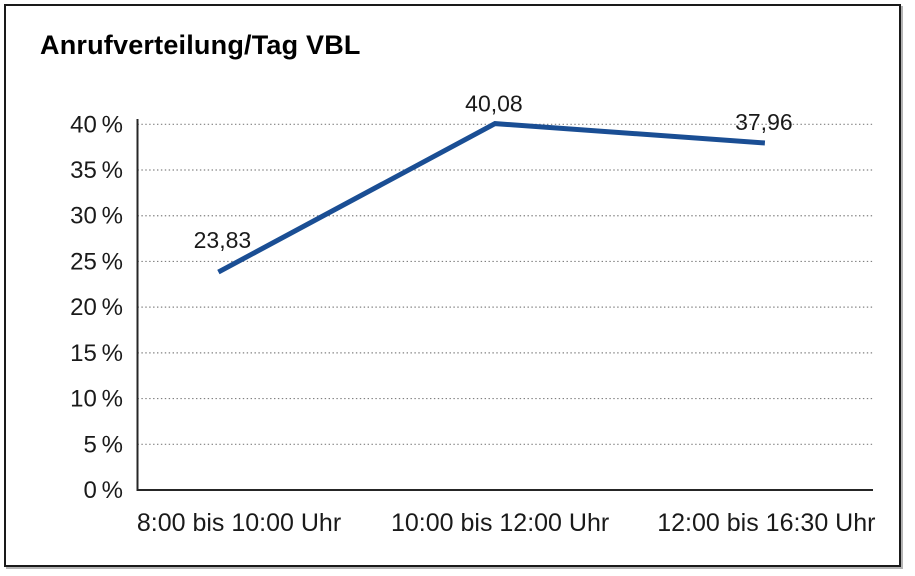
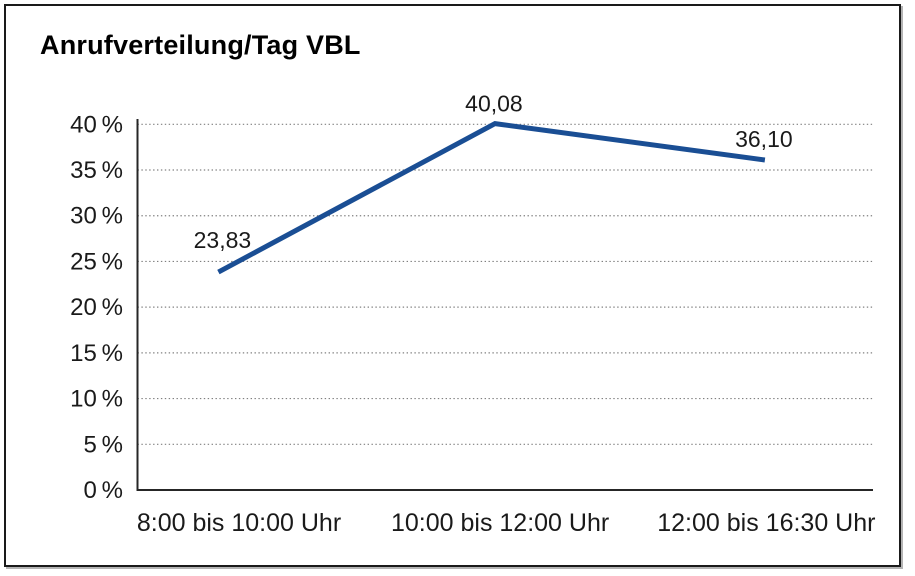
12:00 bis 16:30 Uhr: 37,96 -> 36,10
